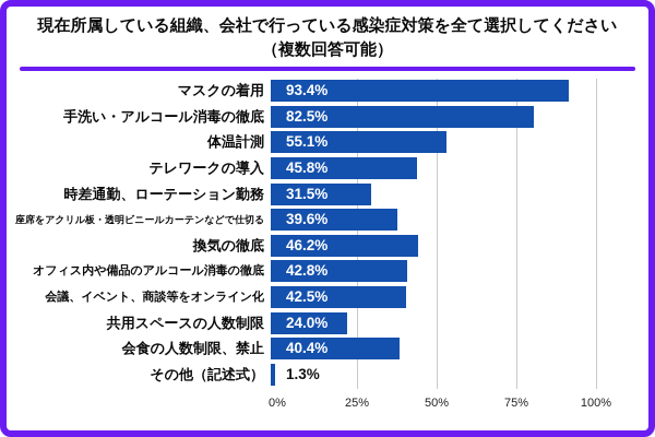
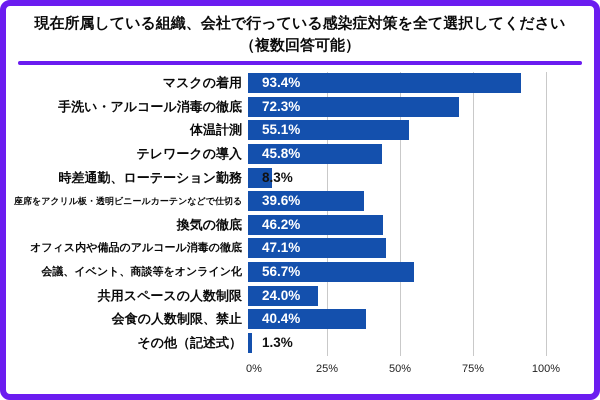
手洗い・アルコール消毒の徹底: 82.5% -> 72.3%
時差通勤、ローテーション勤務: 31.5% -> 8.3%
オフィス内や備品のアルコール消毒の徹底: 42.8% -> 47.1%
会議、イベント、商談等をオンライン化: 42.5% -> 56.7%
